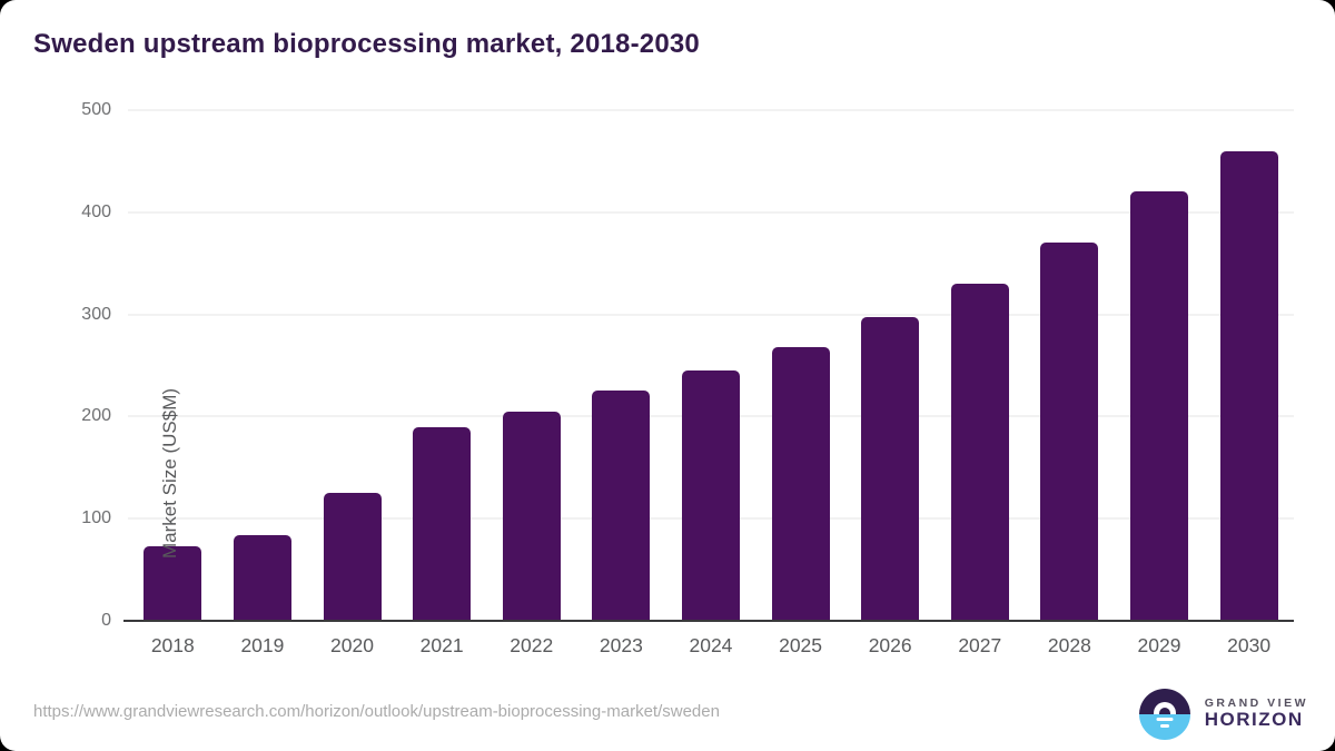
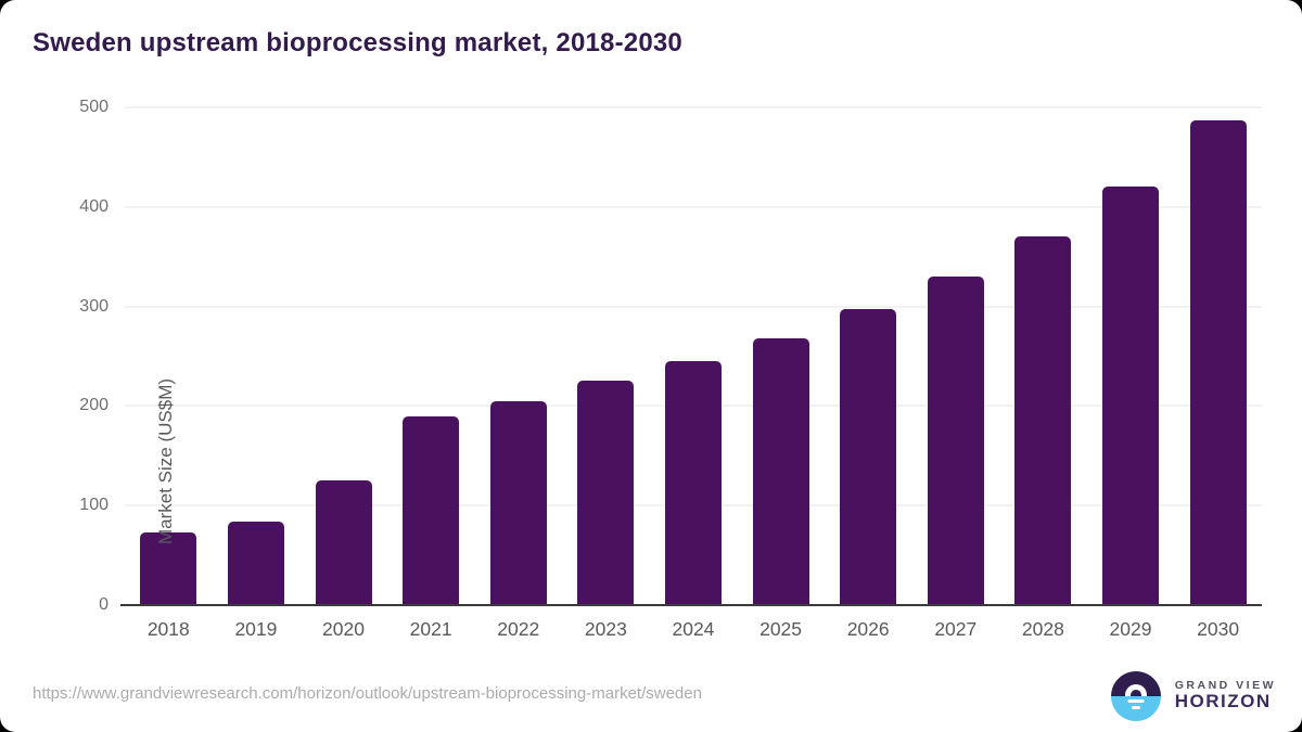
2030: 460 -> 490
